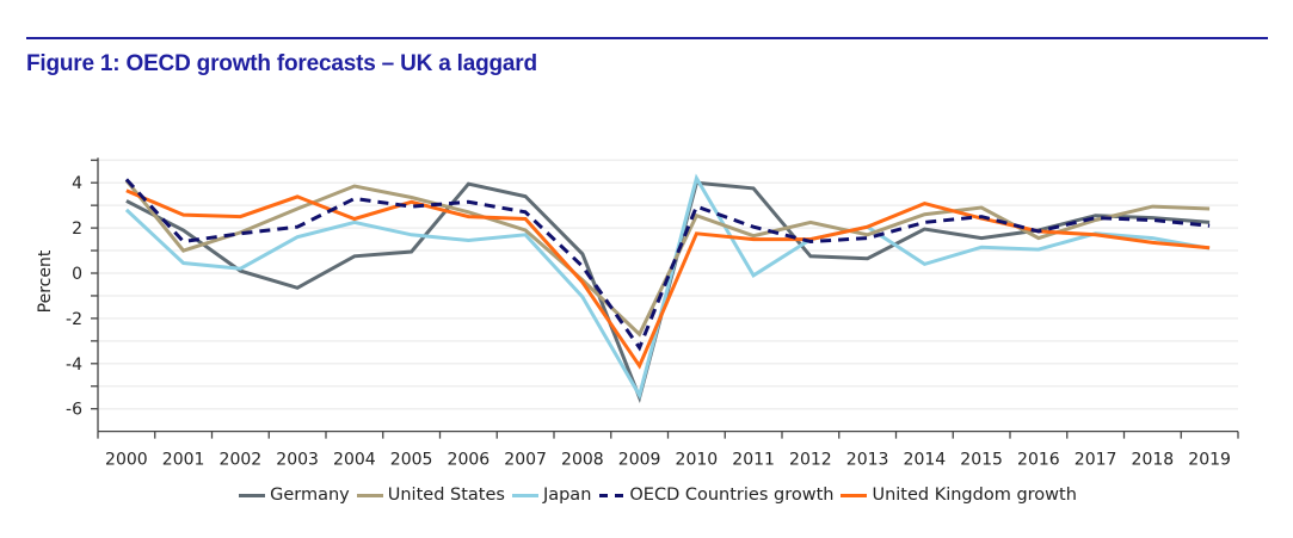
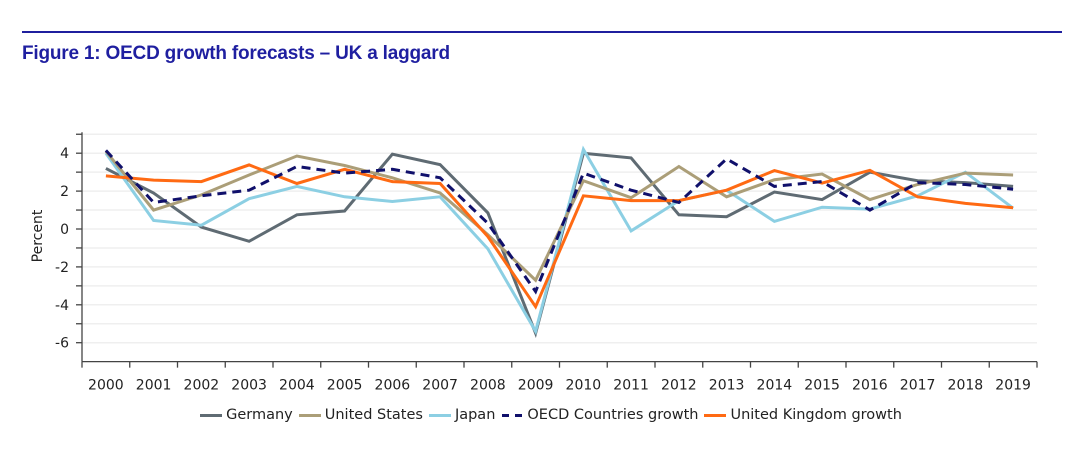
Japan/2000: 2.8 -> 4.0
United Kingdom growth/2000: 3.6 -> 2.8
United States/2012: 2.2 -> 3.3
OECD Countries growth/2013: 1.6 -> 3.7
Germany/2016: 1.9 -> 3.0
OECD Countries growth/2016: 1.9 -> 1.0
United Kingdom growth/2016: 1.9 -> 3.1
Japan/2018: 1.6 -> 3.0
